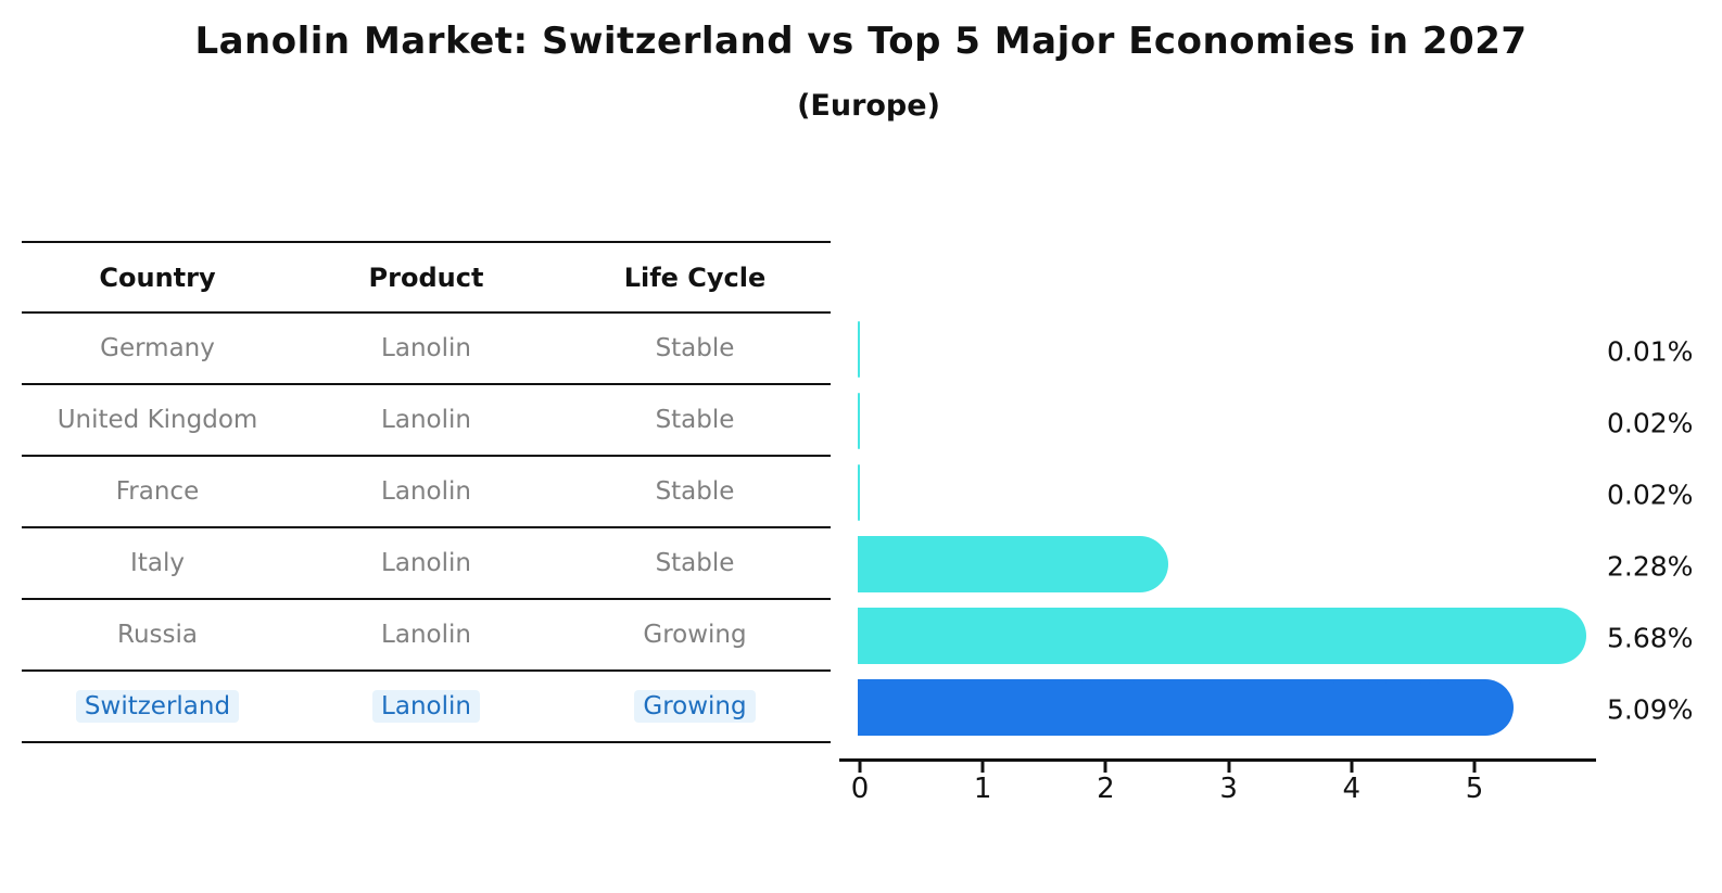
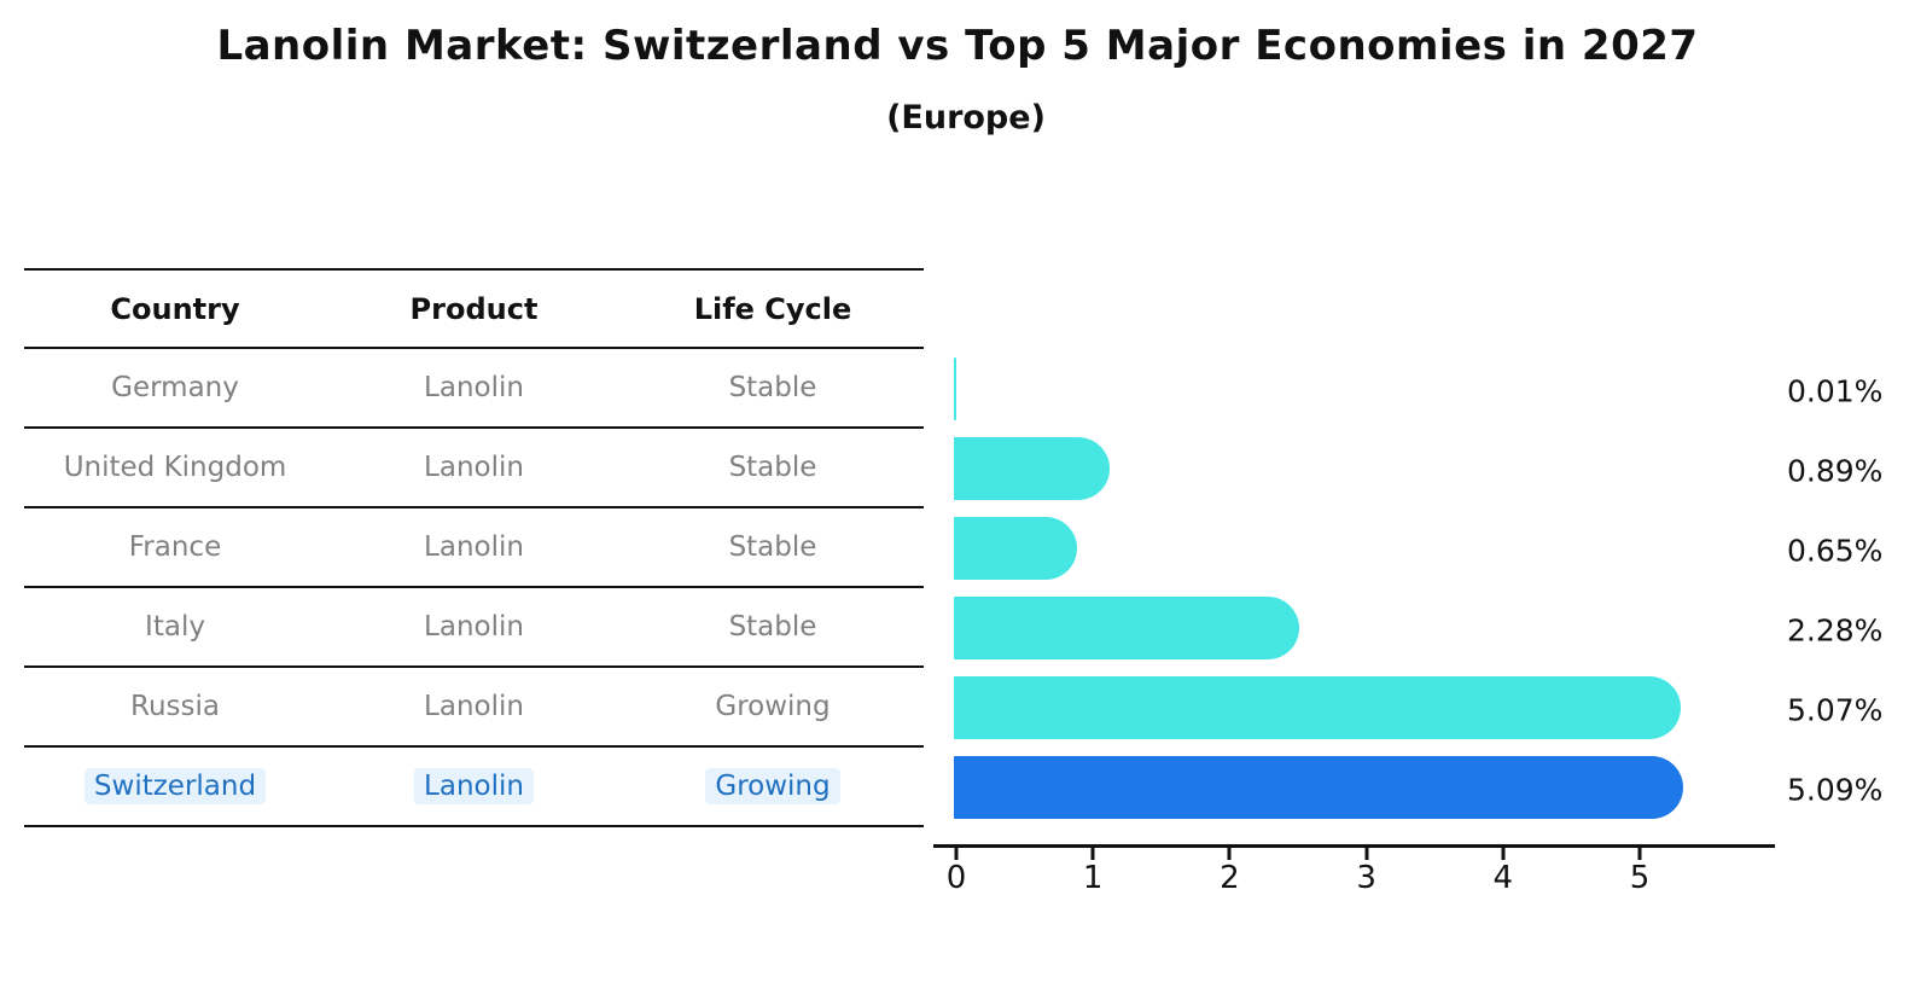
United Kingdom: 0.02% -> 0.89%
France: 0.02% -> 0.65%
Russia: 5.68% -> 5.07%
